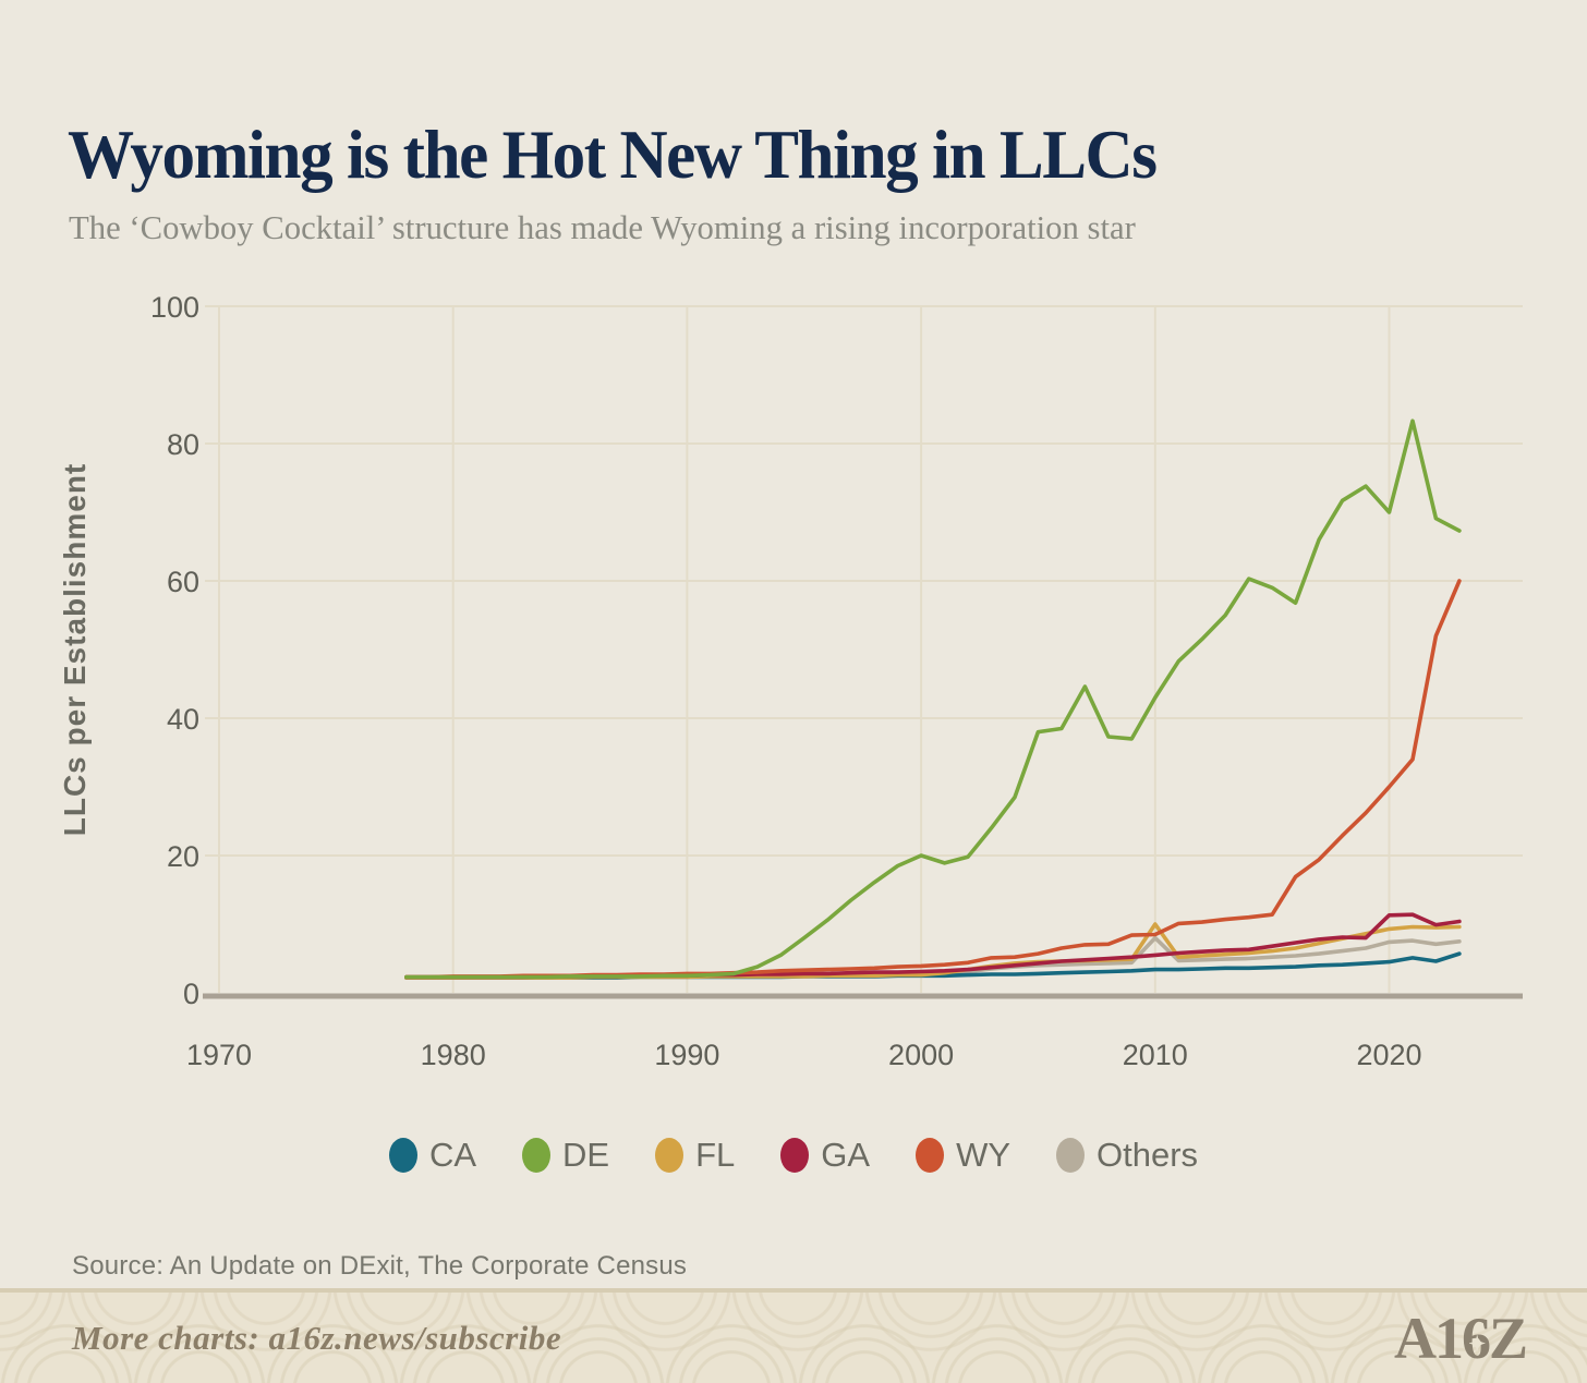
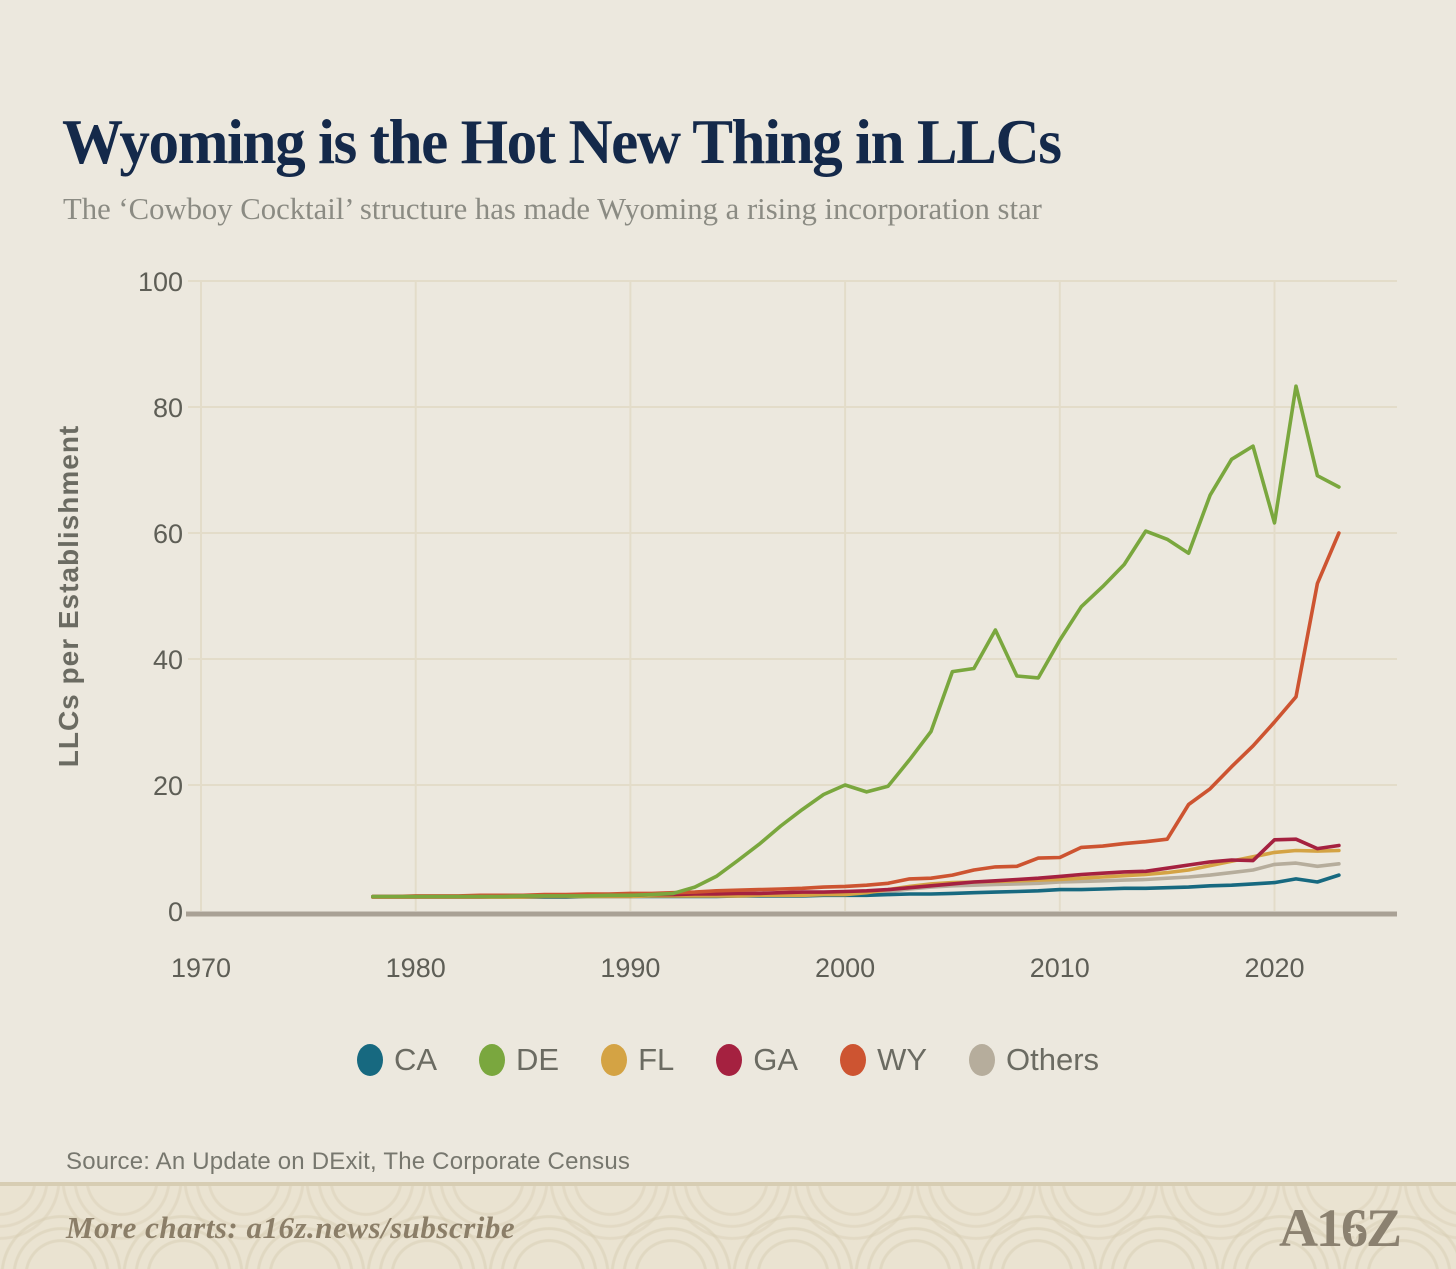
FL/2010: 10 -> 5
Others/2010: 8 -> 5
DE/2020: 70 -> 62
